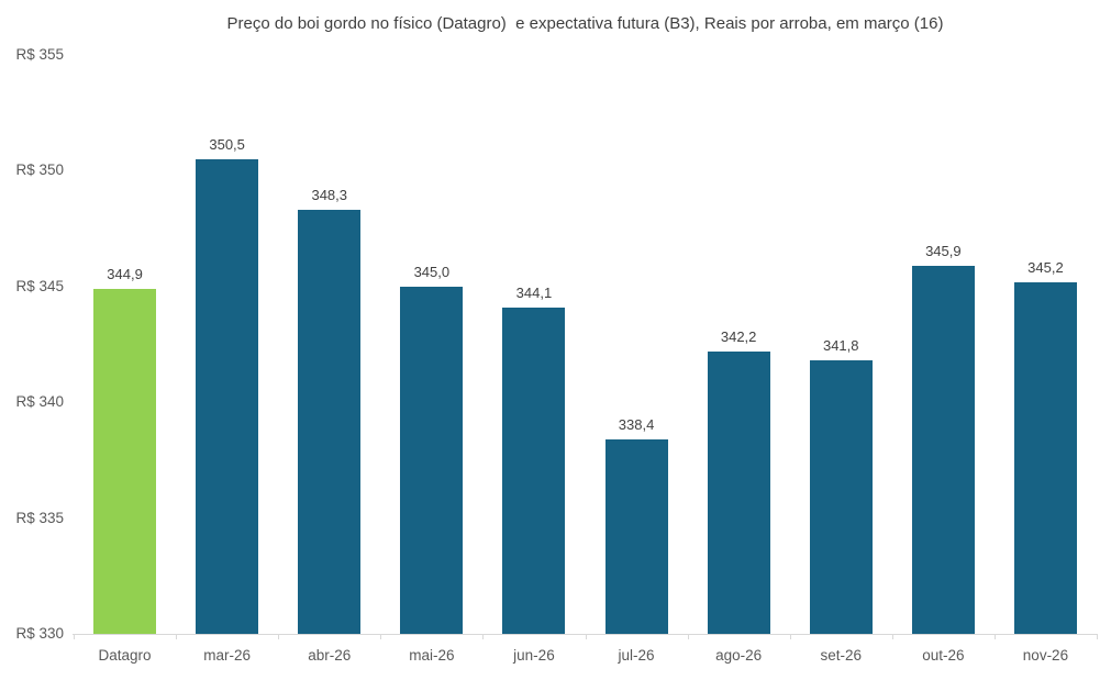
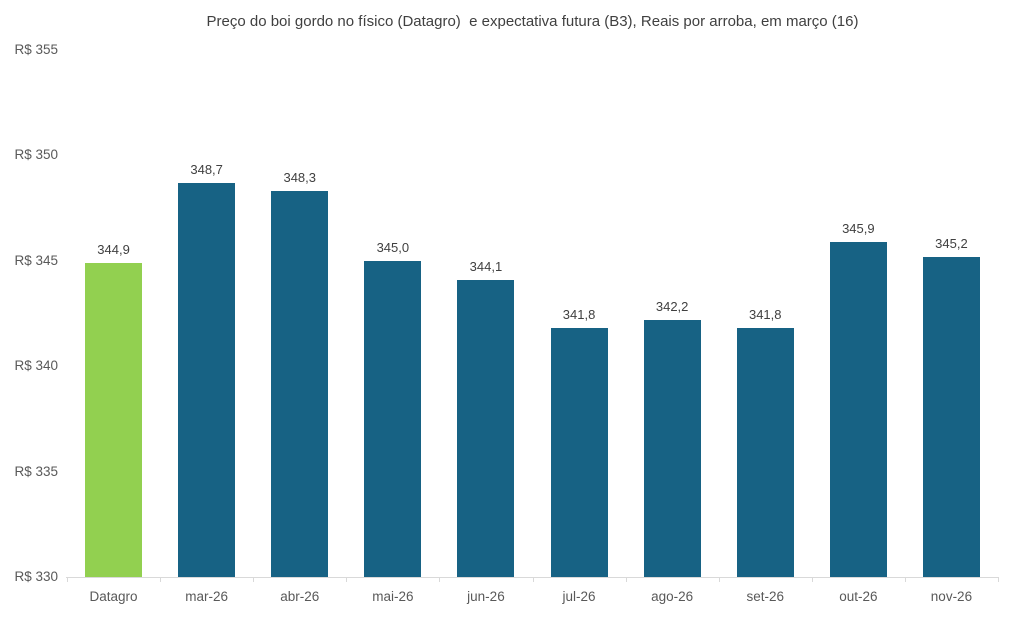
mar-26: 350,5 -> 348,7
jul-26: 338,4 -> 341,8
